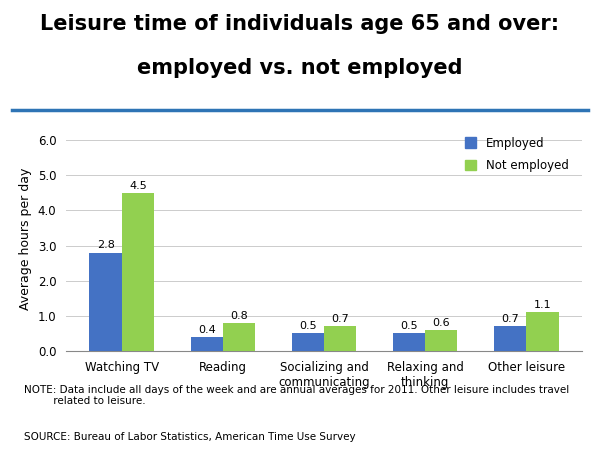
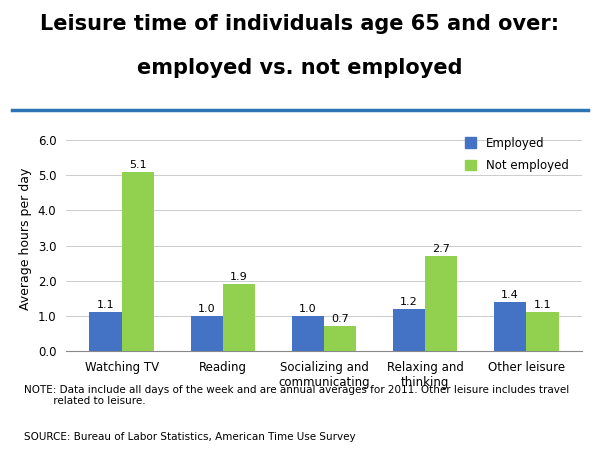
Employed/Watching TV: 2.8 -> 1.1
Not employed/Watching TV: 4.5 -> 5.1
Employed/Reading: 0.4 -> 1.0
Not employed/Reading: 0.8 -> 1.9
Employed/Socializing and communicating: 0.5 -> 1.0
Employed/Relaxing and thinking: 0.5 -> 1.2
Not employed/Relaxing and thinking: 0.6 -> 2.7
Employed/Other leisure: 0.7 -> 1.4
